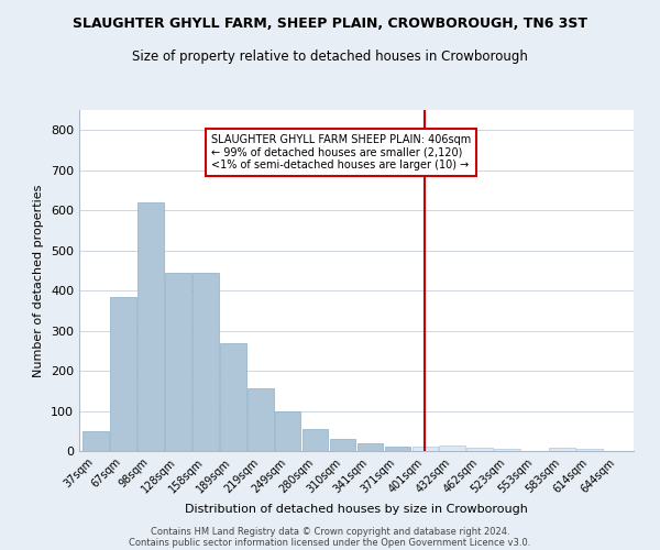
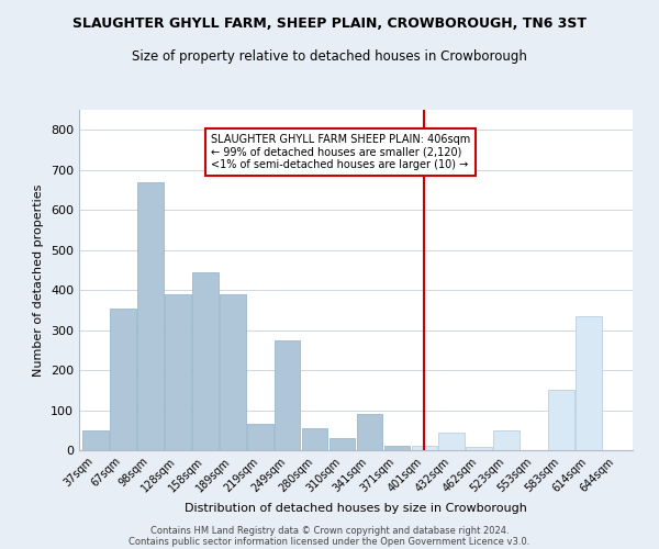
67sqm: 385 -> 355
98sqm: 621 -> 670
128sqm: 445 -> 390
189sqm: 268 -> 390
219sqm: 155 -> 65
249sqm: 100 -> 275
341sqm: 18 -> 90
432sqm: 15 -> 45
523sqm: 5 -> 50
583sqm: 8 -> 150
614sqm: 5 -> 335
